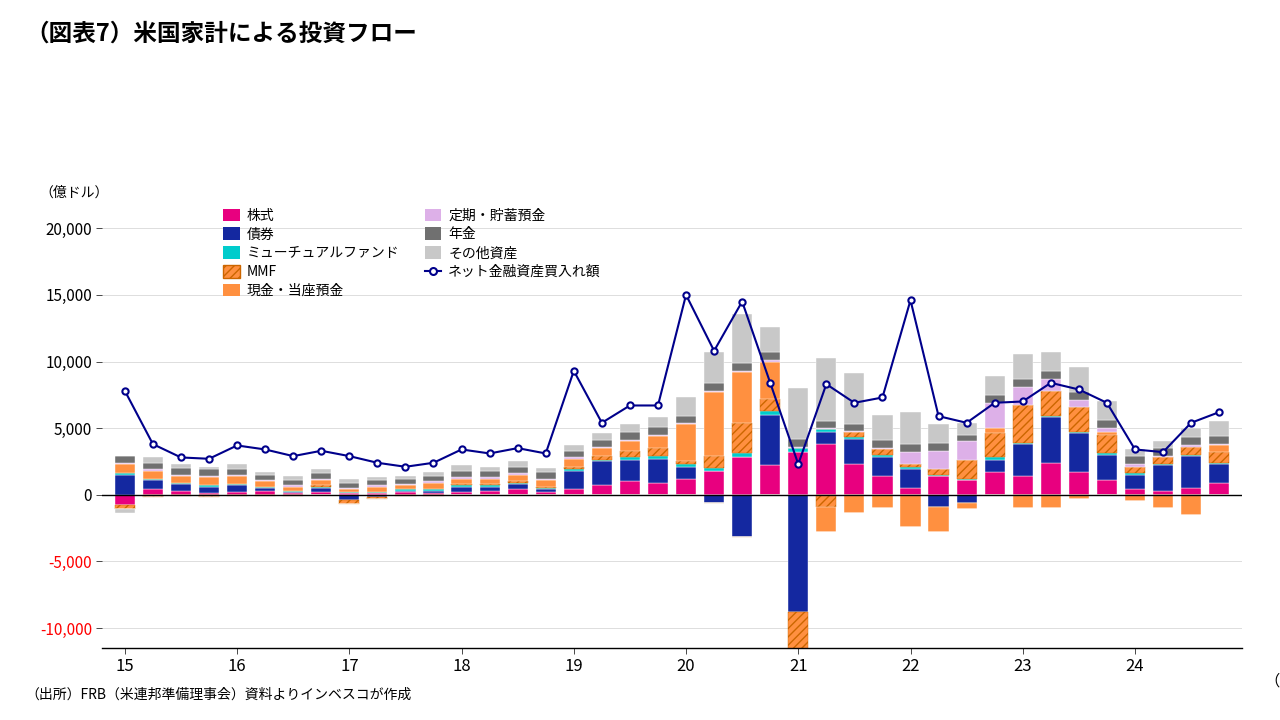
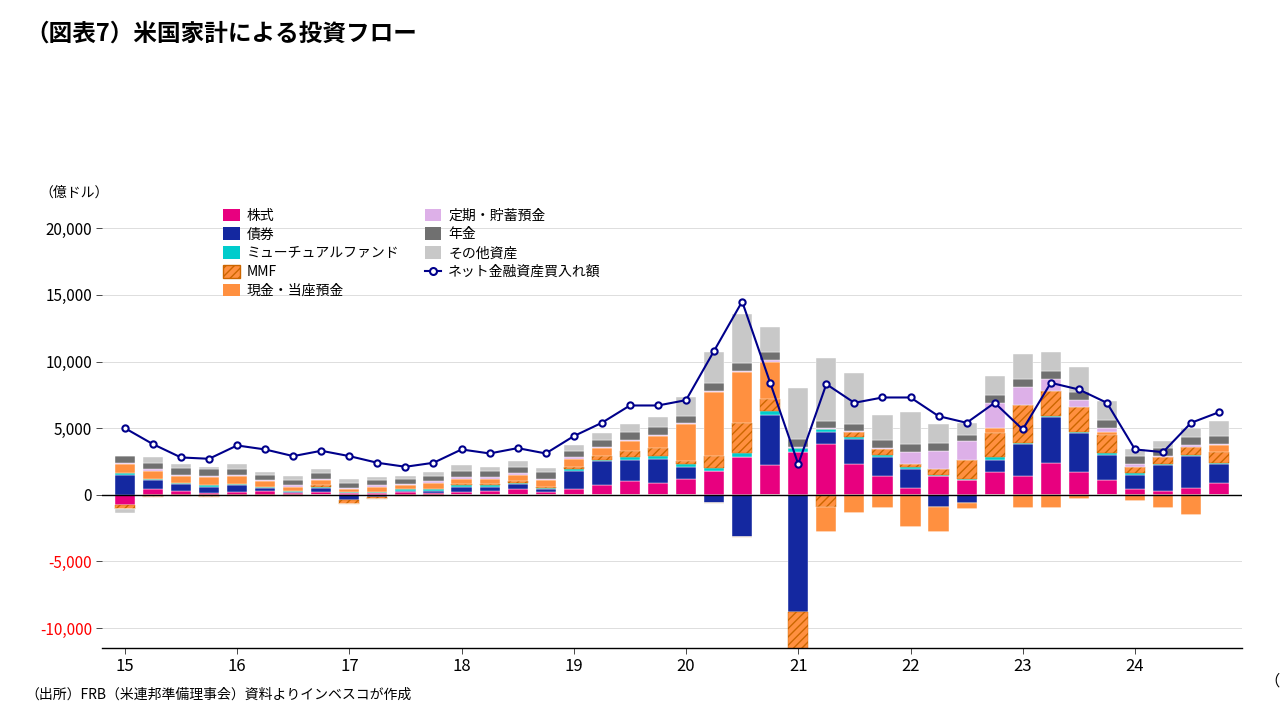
ネット金融資産買入れ額/15: 7,800 -> 5,000
ネット金融資産買入れ額/19: 9,300 -> 4,400
ネット金融資産買入れ額/20: 15,000 -> 7,100
ネット金融資産買入れ額/22: 14,600 -> 7,300
ネット金融資産買入れ額/23: 7,000 -> 4,900
